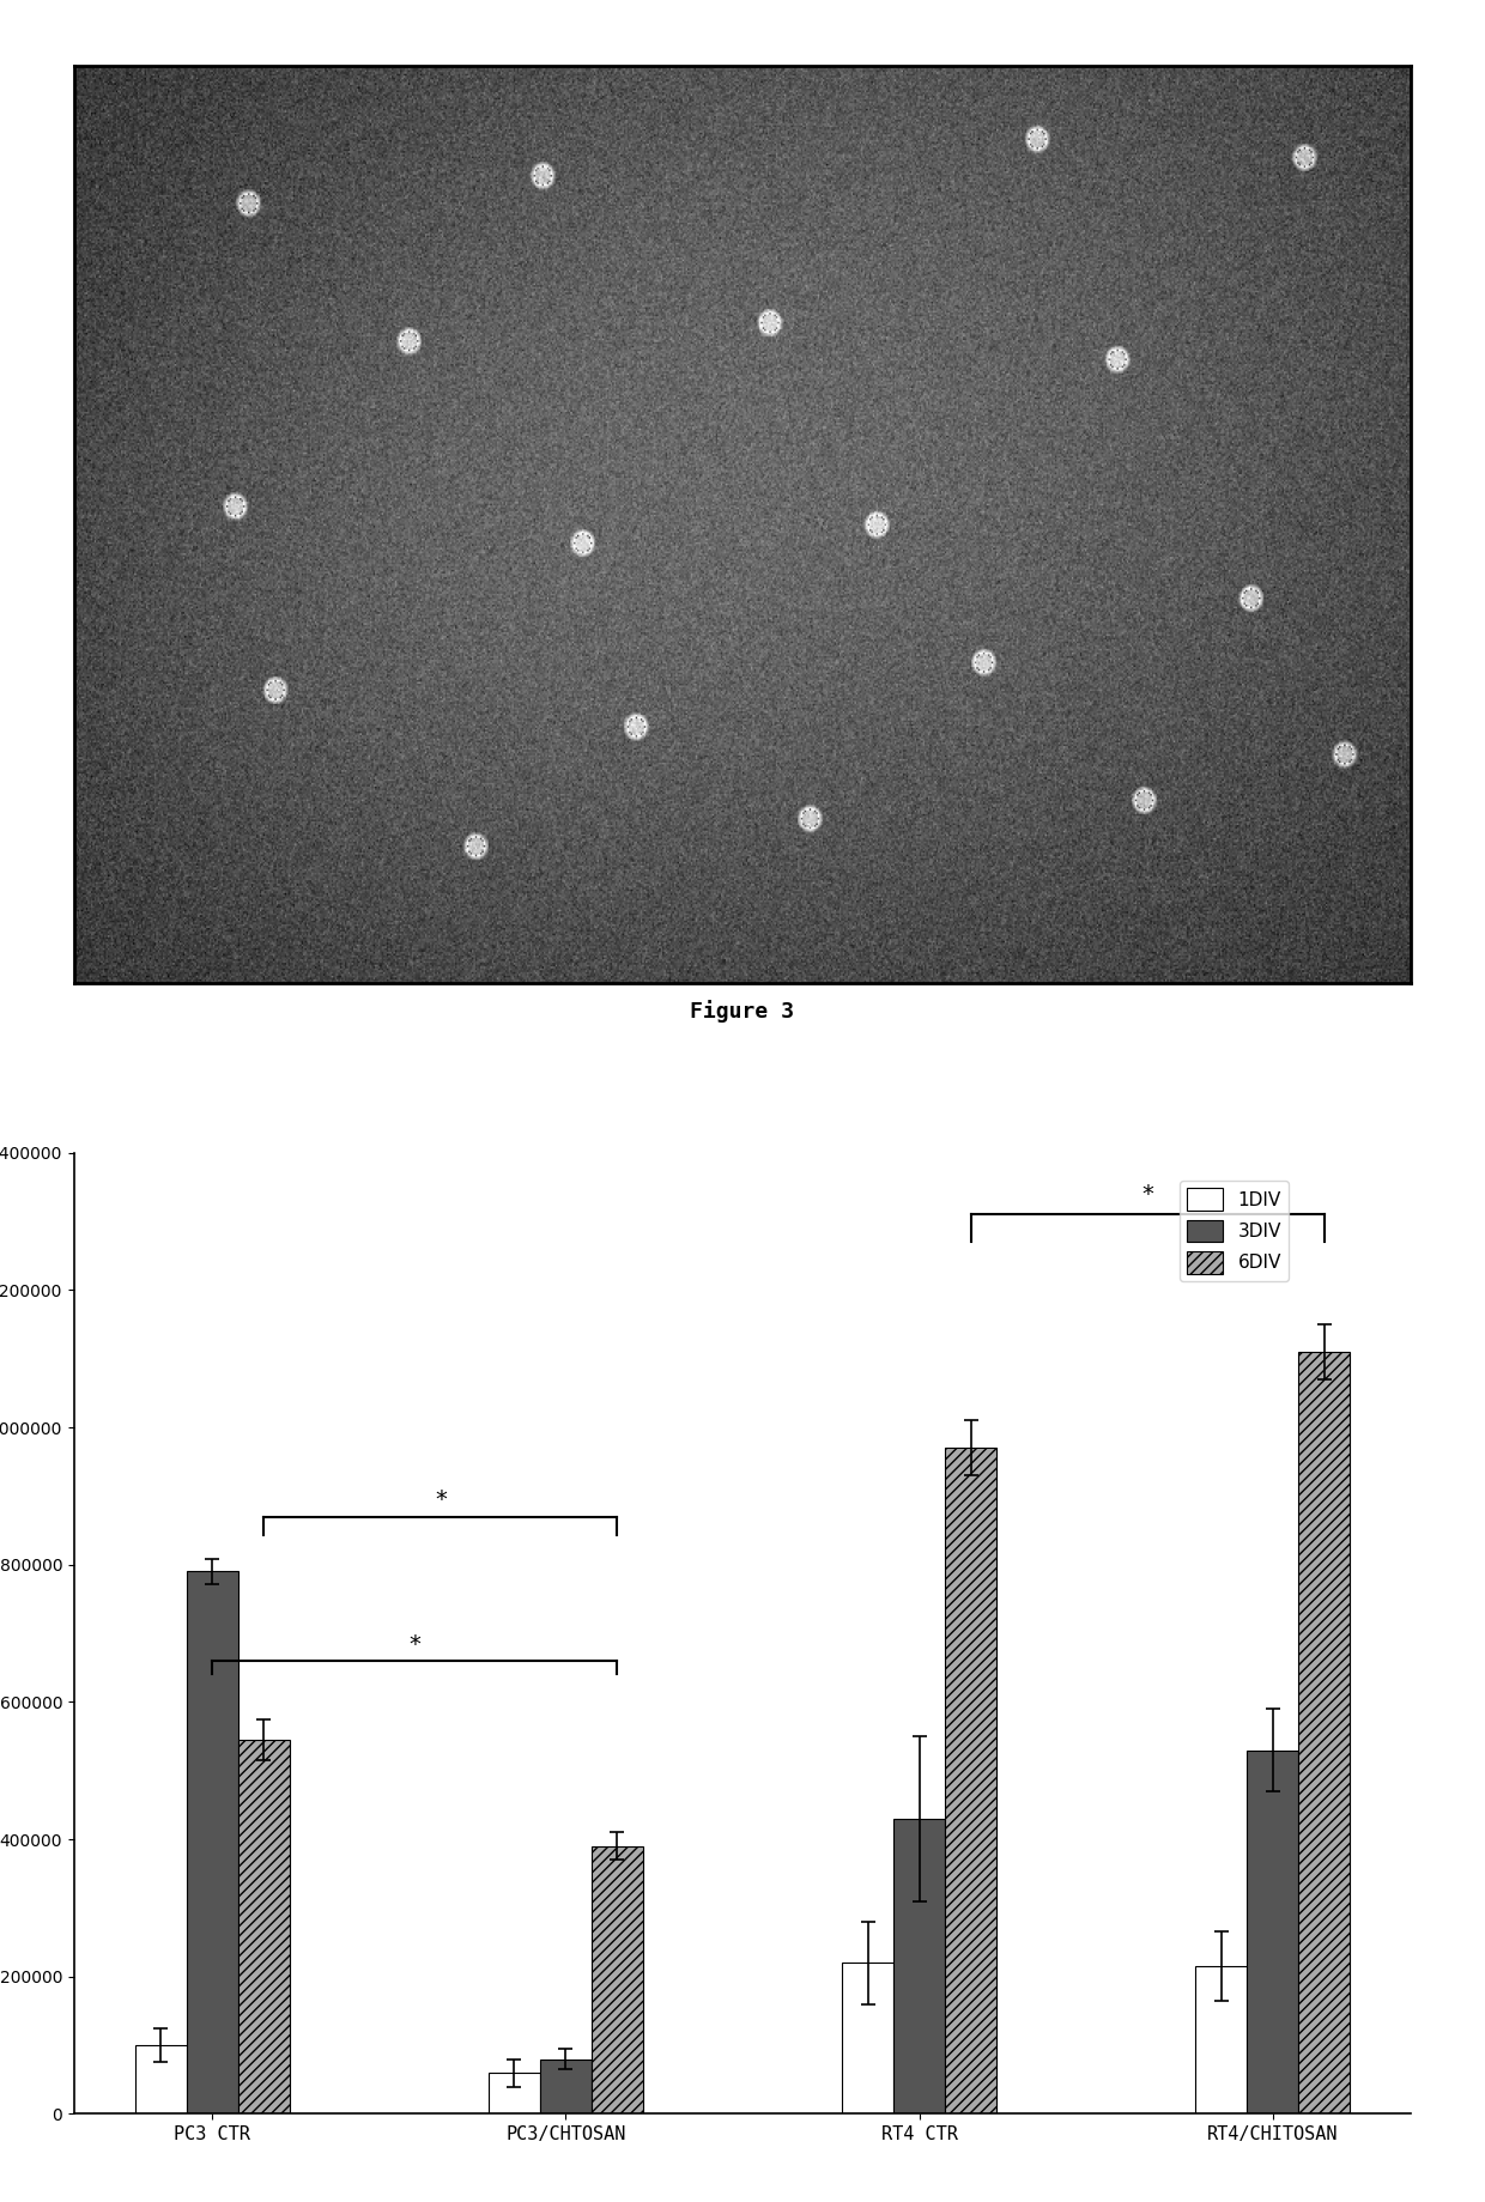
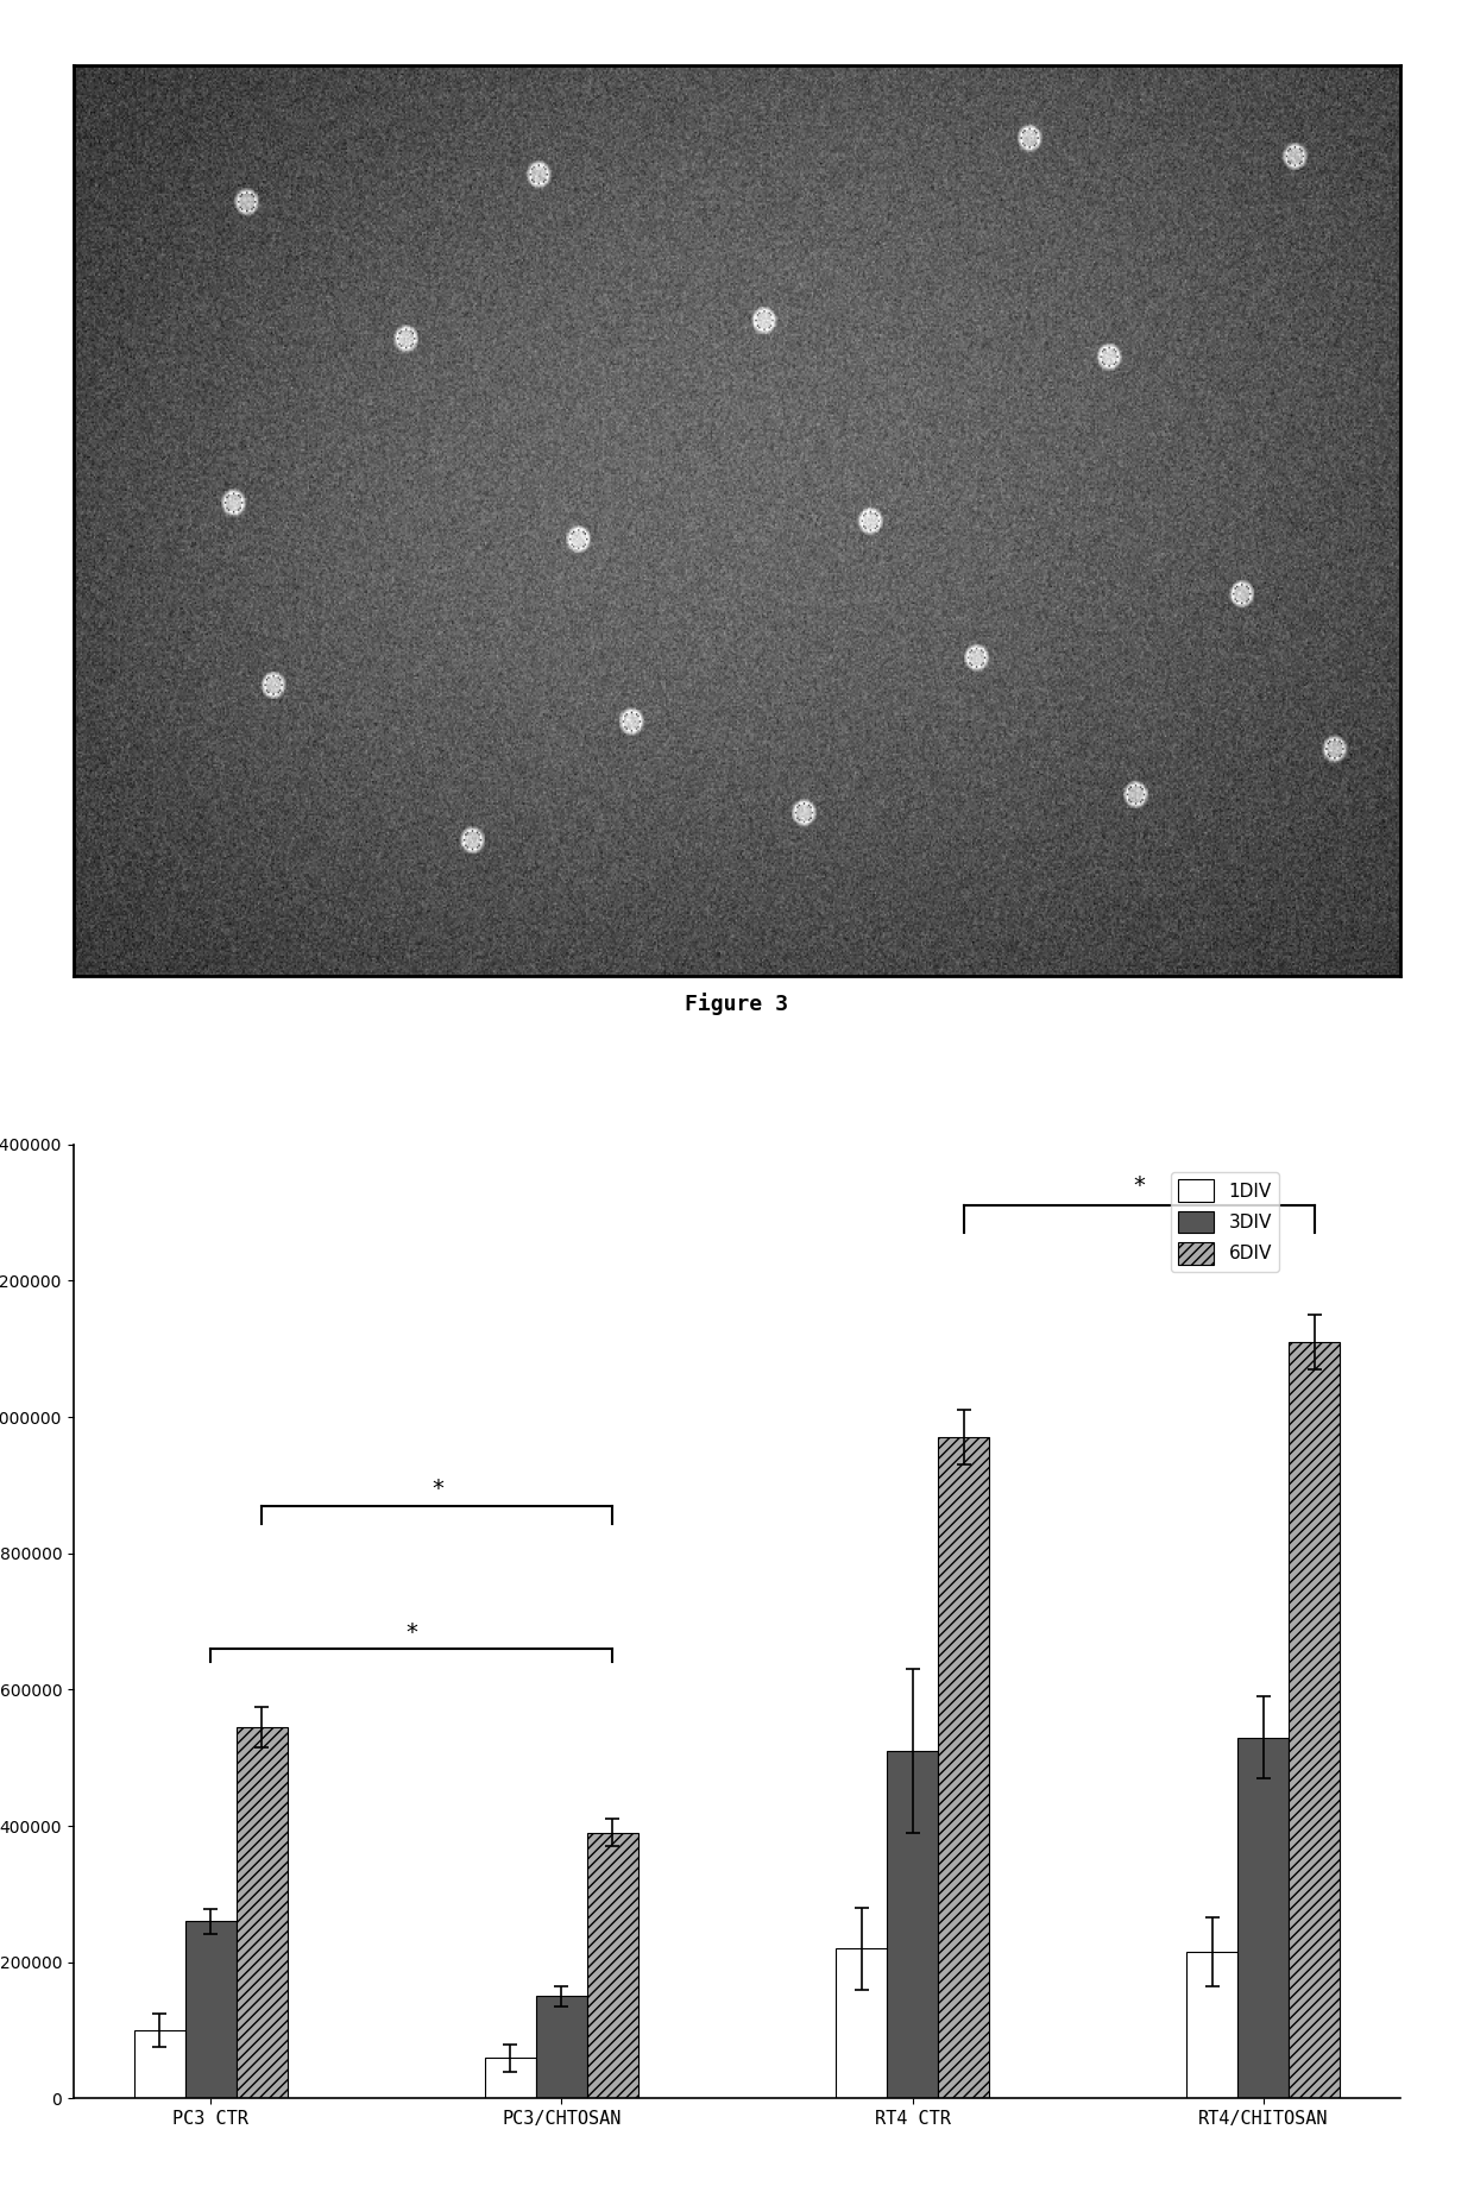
3DIV/PC3 CTR: 790000 -> 260000
3DIV/PC3/CHTOSAN: 80000 -> 150000
3DIV/RT4 CTR: 430000 -> 510000
